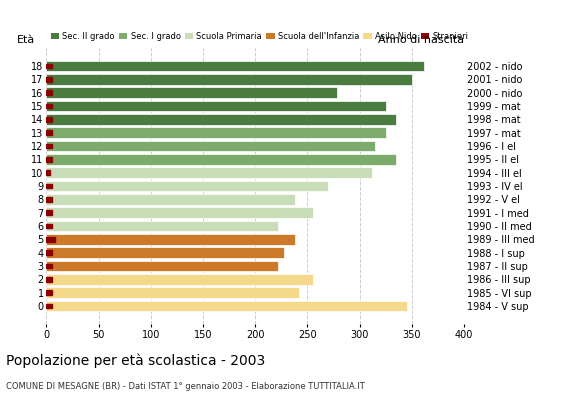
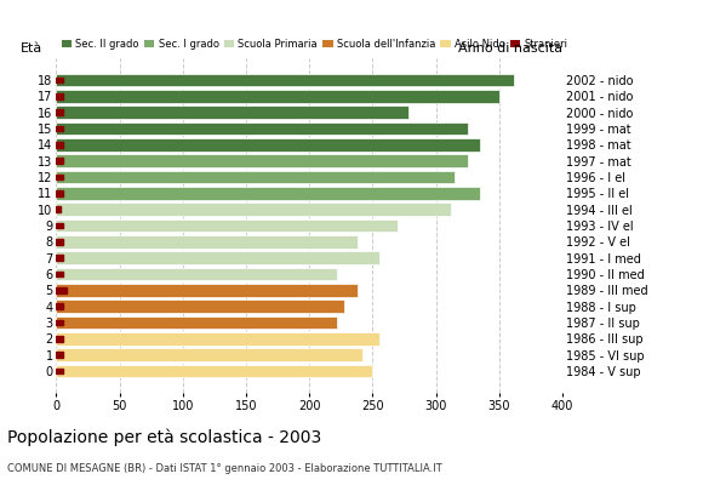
0: 345 -> 250
